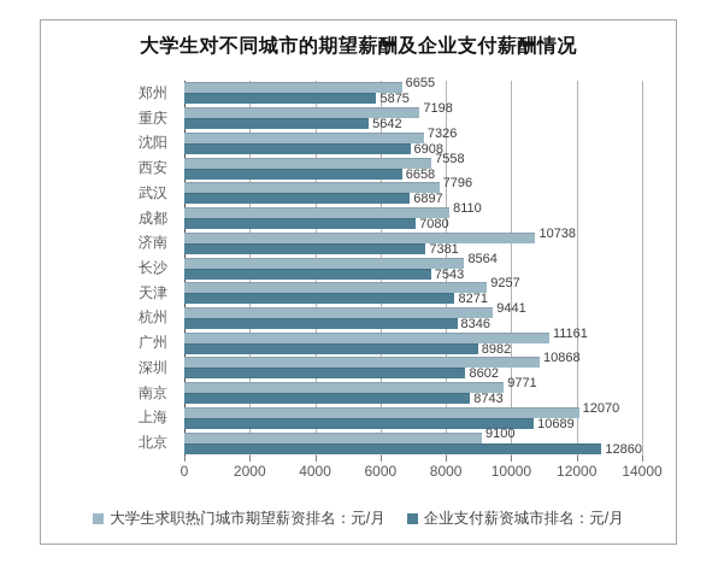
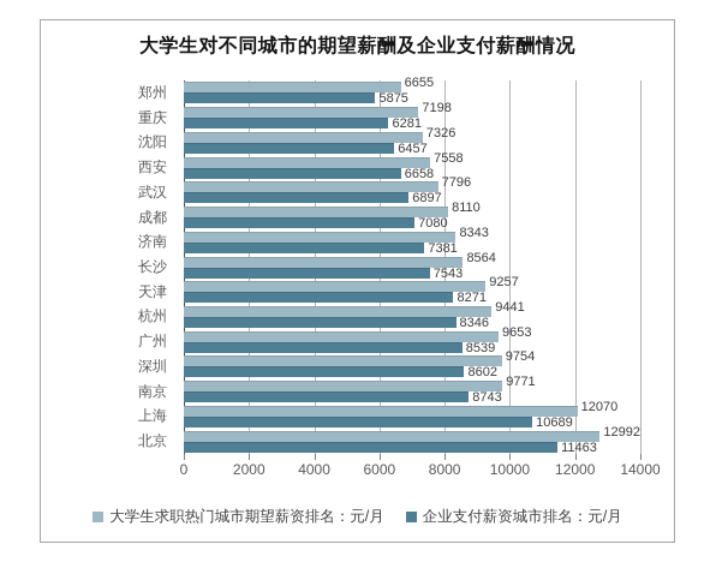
企业支付薪资城市排名：元/月/重庆: 5642 -> 6281
企业支付薪资城市排名：元/月/沈阳: 6908 -> 6457
大学生求职热门城市期望薪资排名：元/月/济南: 10738 -> 8343
大学生求职热门城市期望薪资排名：元/月/广州: 11161 -> 9653
企业支付薪资城市排名：元/月/广州: 8982 -> 8539
大学生求职热门城市期望薪资排名：元/月/深圳: 10868 -> 9754
大学生求职热门城市期望薪资排名：元/月/北京: 9100 -> 12992
企业支付薪资城市排名：元/月/北京: 12860 -> 11463
